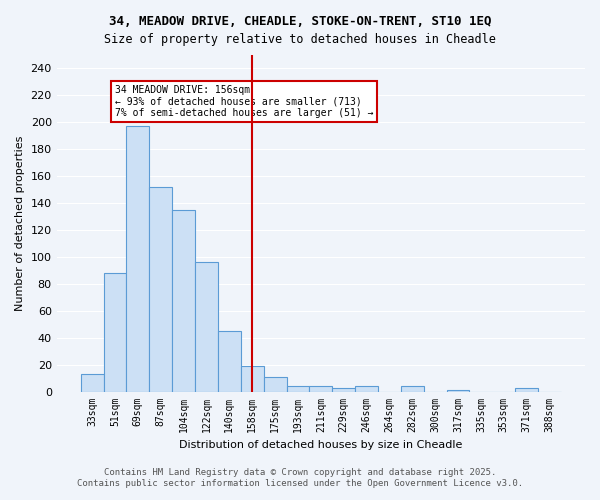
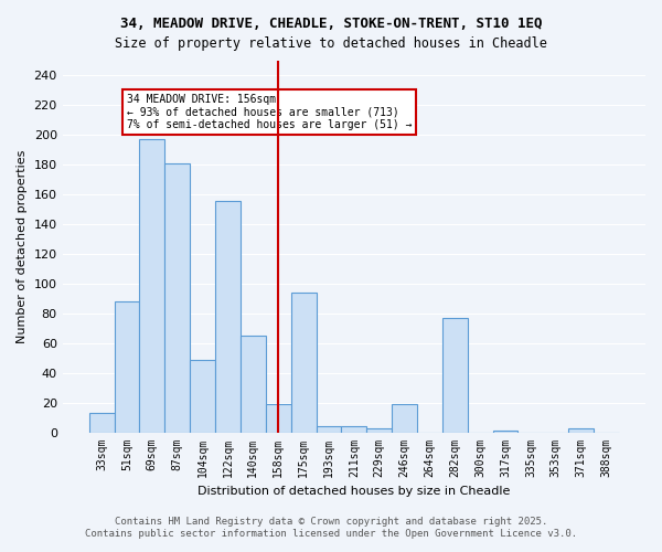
87sqm: 152 -> 181
104sqm: 135 -> 49
122sqm: 96 -> 156
140sqm: 45 -> 65
175sqm: 11 -> 94
246sqm: 4 -> 19
282sqm: 4 -> 77
